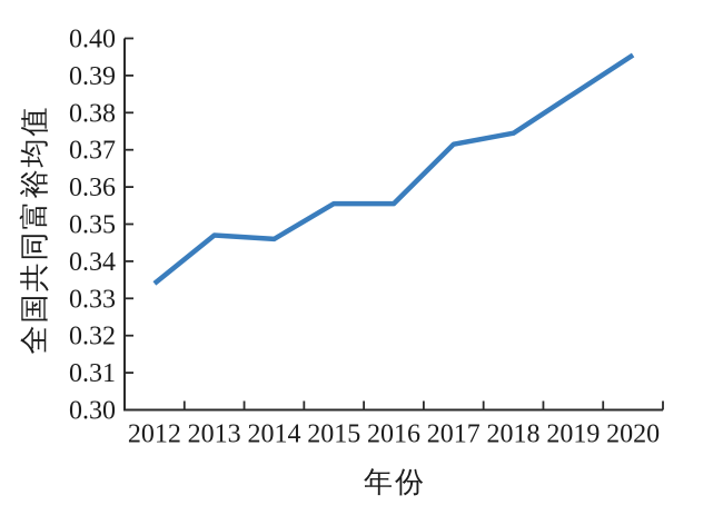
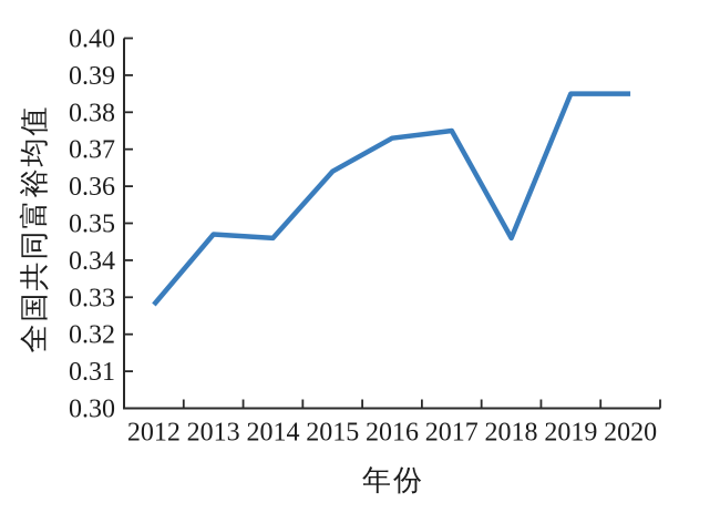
2012: 0.334 -> 0.328
2015: 0.355 -> 0.364
2016: 0.355 -> 0.373
2017: 0.371 -> 0.375
2018: 0.374 -> 0.346
2020: 0.396 -> 0.385
